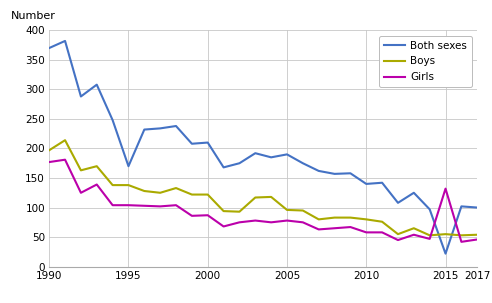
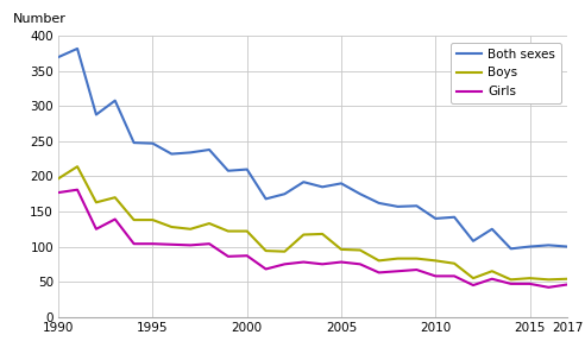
Both sexes/1995: 170 -> 247
Both sexes/2015: 22 -> 100
Girls/2015: 132 -> 47
